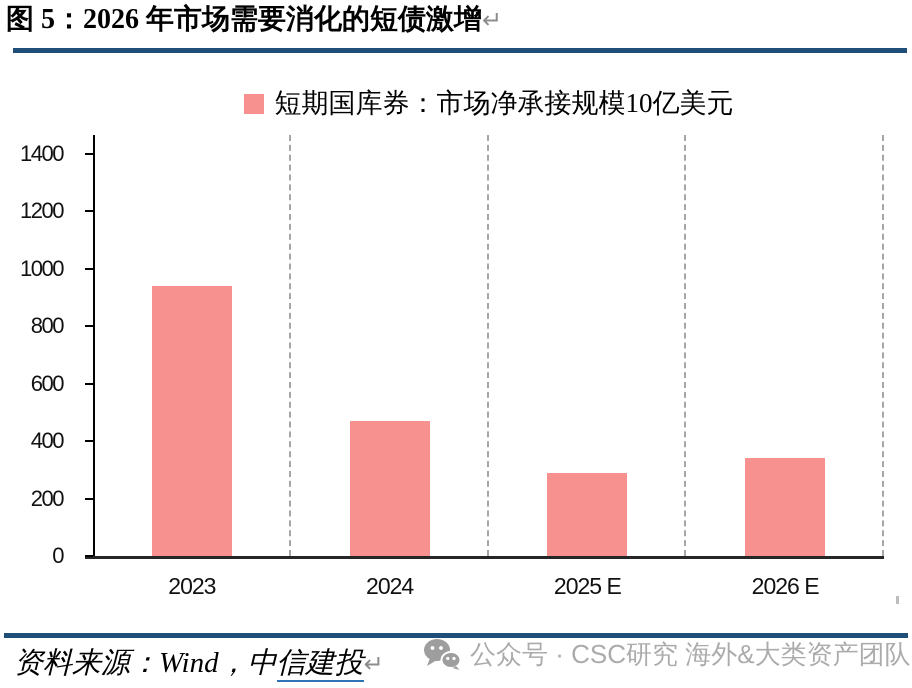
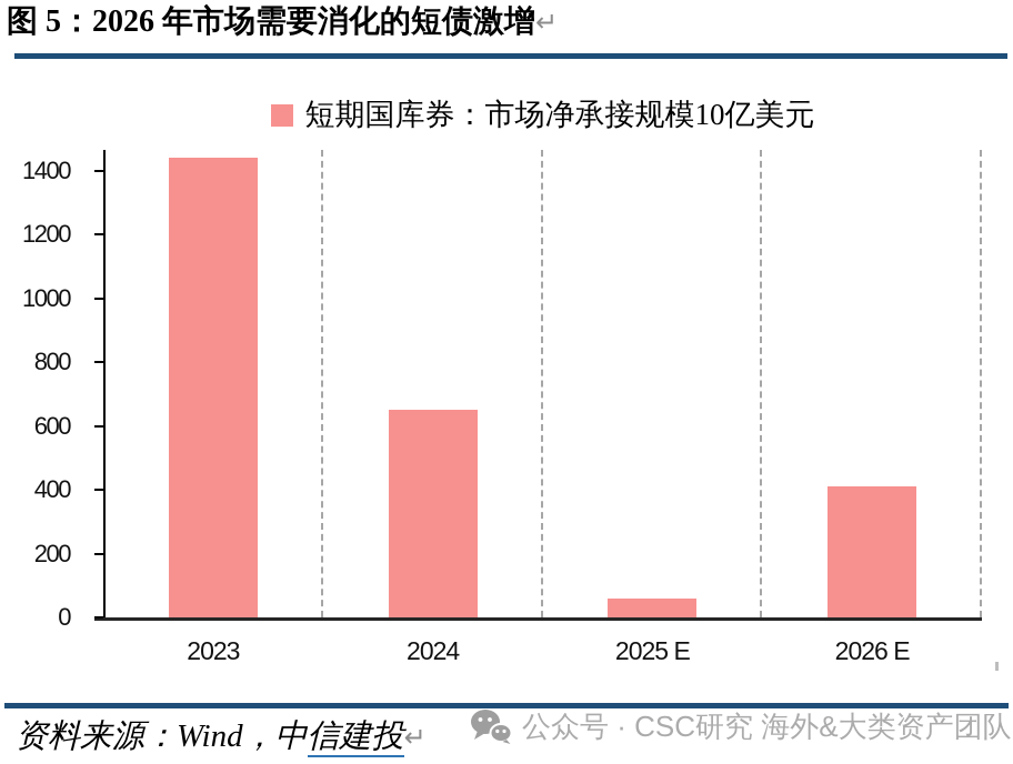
2023: 940 -> 1440
2024: 470 -> 650
2025 E: 290 -> 60
2026 E: 340 -> 410
